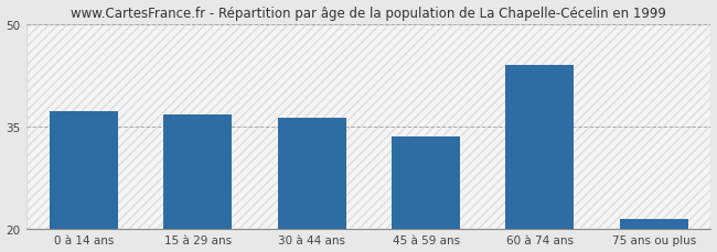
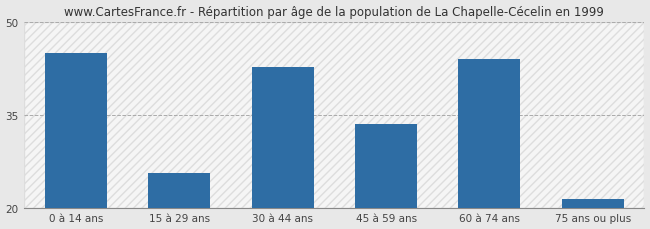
0 à 14 ans: 37.2 -> 45.0
15 à 29 ans: 36.8 -> 25.6
30 à 44 ans: 36.2 -> 42.6
